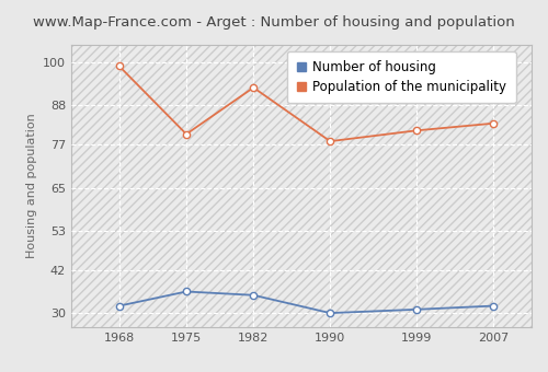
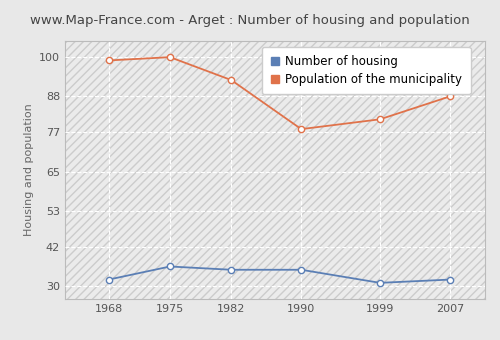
Population of the municipality/1975: 80 -> 100
Number of housing/1990: 30 -> 35
Population of the municipality/2007: 83 -> 88
